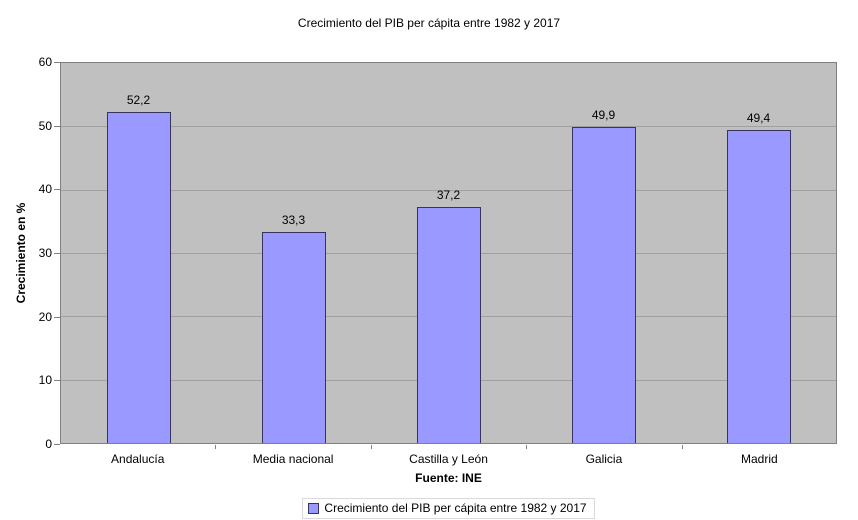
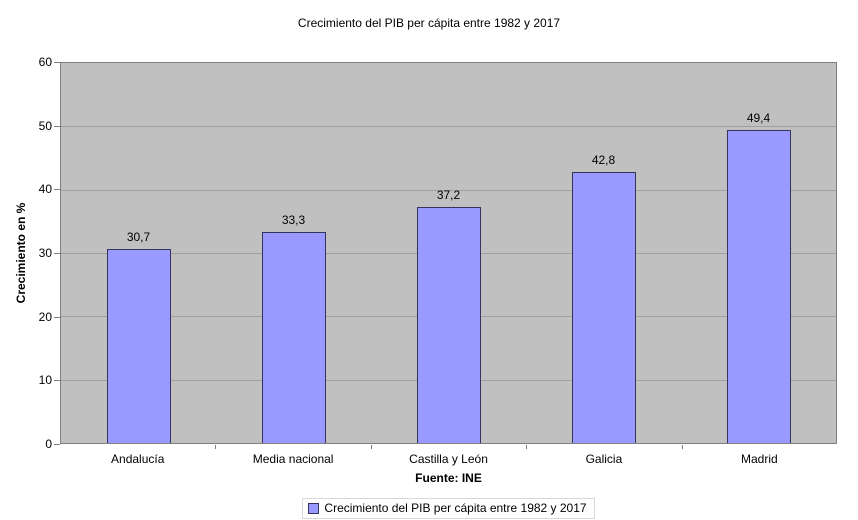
Andalucía: 52,2 -> 30,7
Galicia: 49,9 -> 42,8
